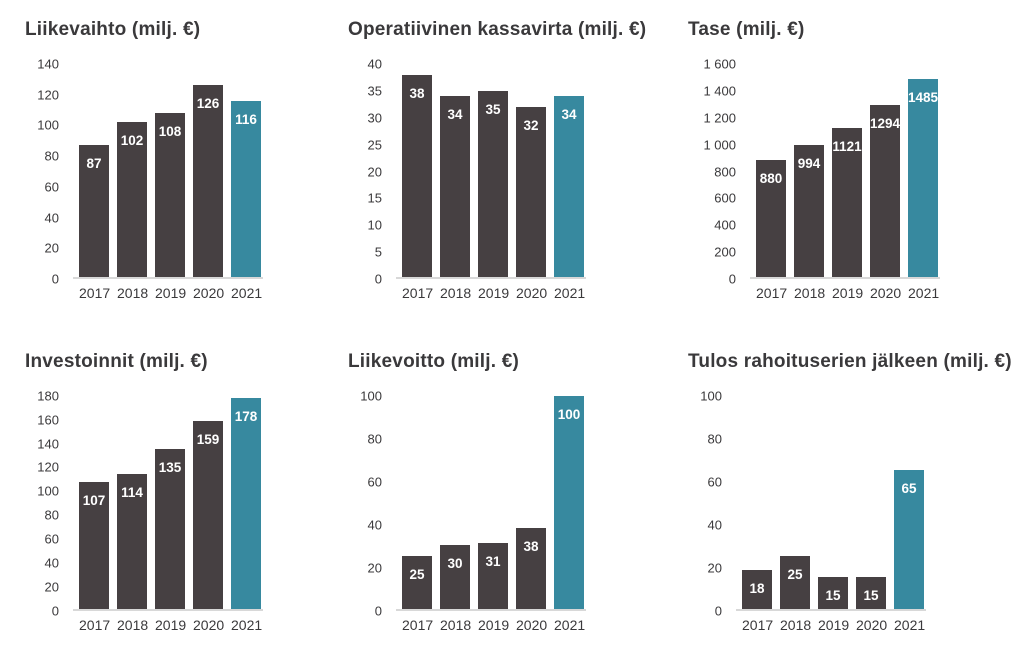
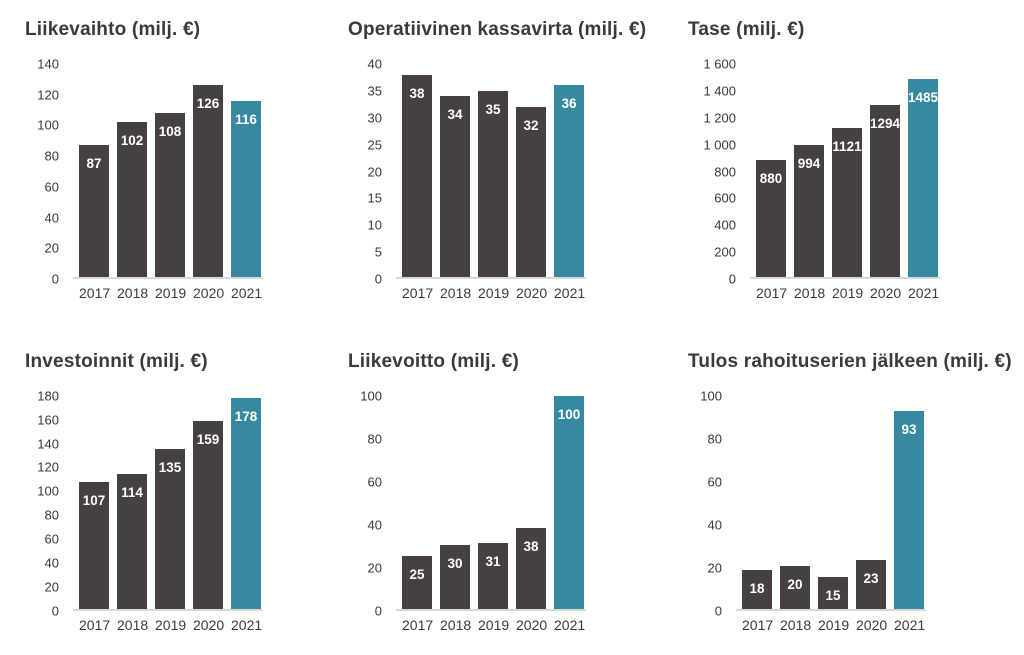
Operatiivinen kassavirta (milj. €)/2021: 34 -> 36
Tulos rahoituserien jälkeen (milj. €)/2018: 25 -> 20
Tulos rahoituserien jälkeen (milj. €)/2020: 15 -> 23
Tulos rahoituserien jälkeen (milj. €)/2021: 65 -> 93
